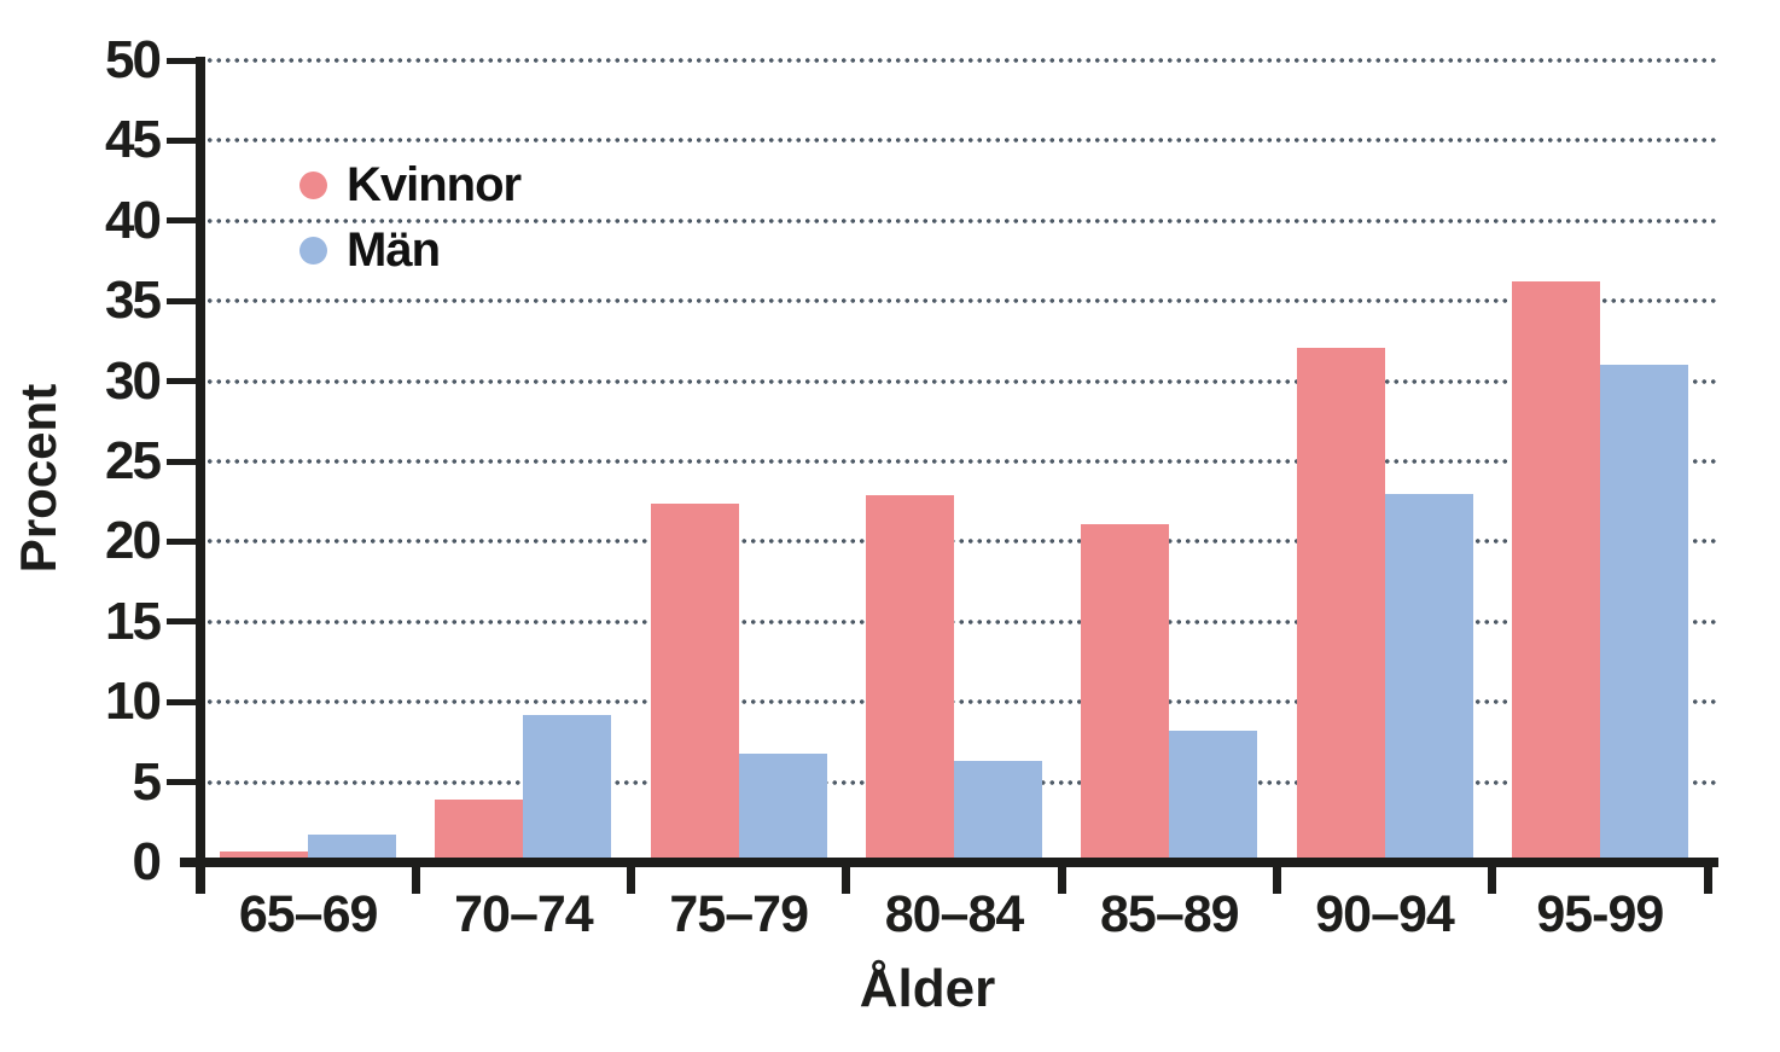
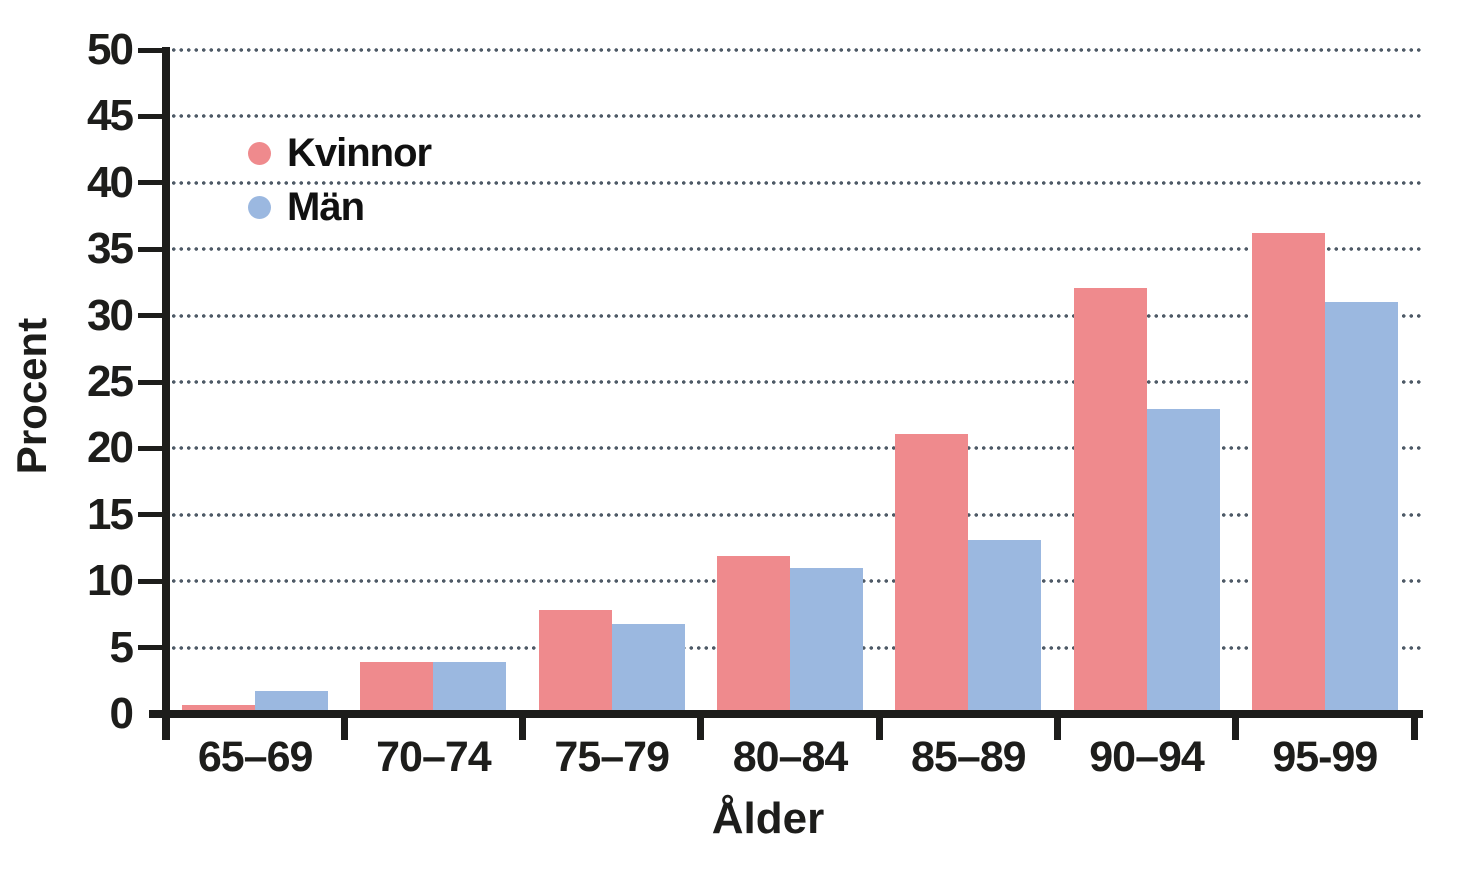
Män/70–74: 9.2 -> 3.9
Kvinnor/75–79: 22.4 -> 7.8
Kvinnor/80–84: 22.9 -> 11.9
Män/80–84: 6.3 -> 11.0
Män/85–89: 8.2 -> 13.1
